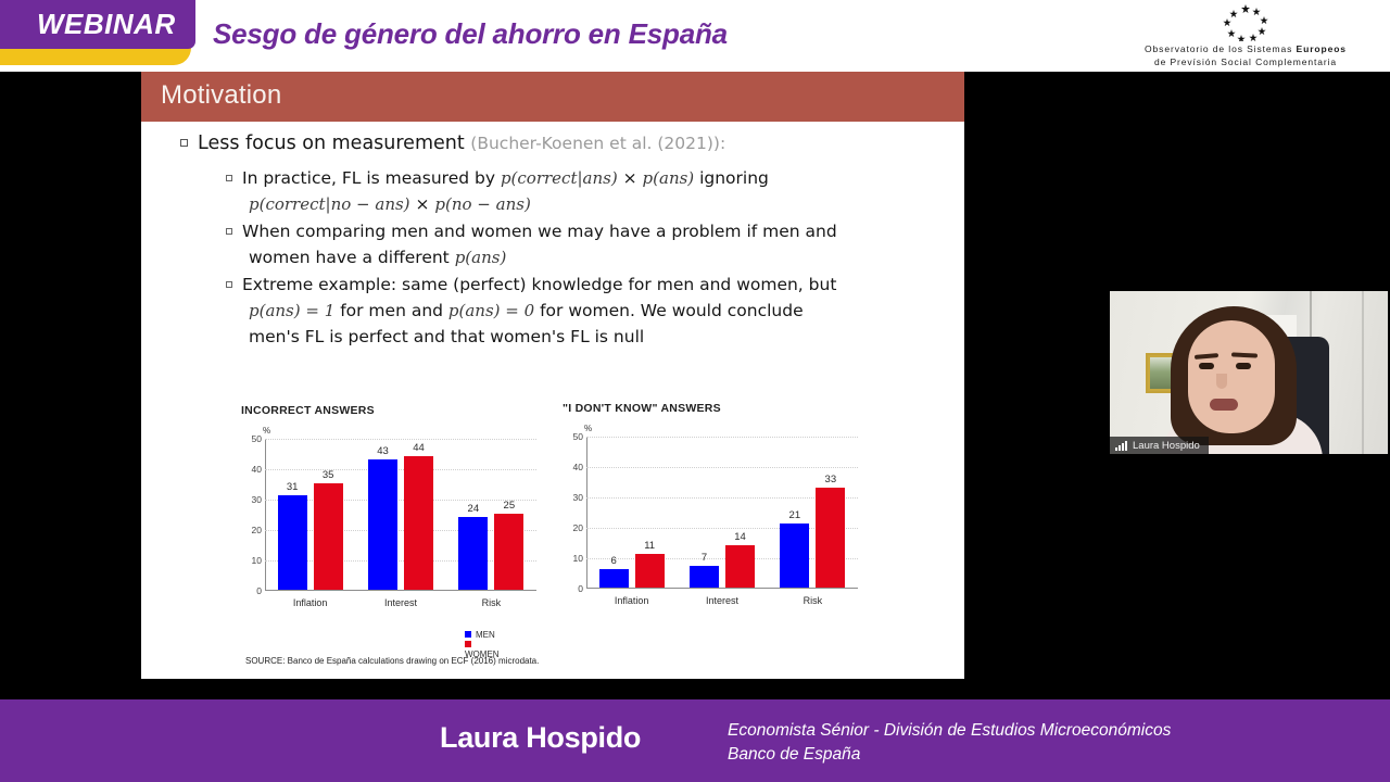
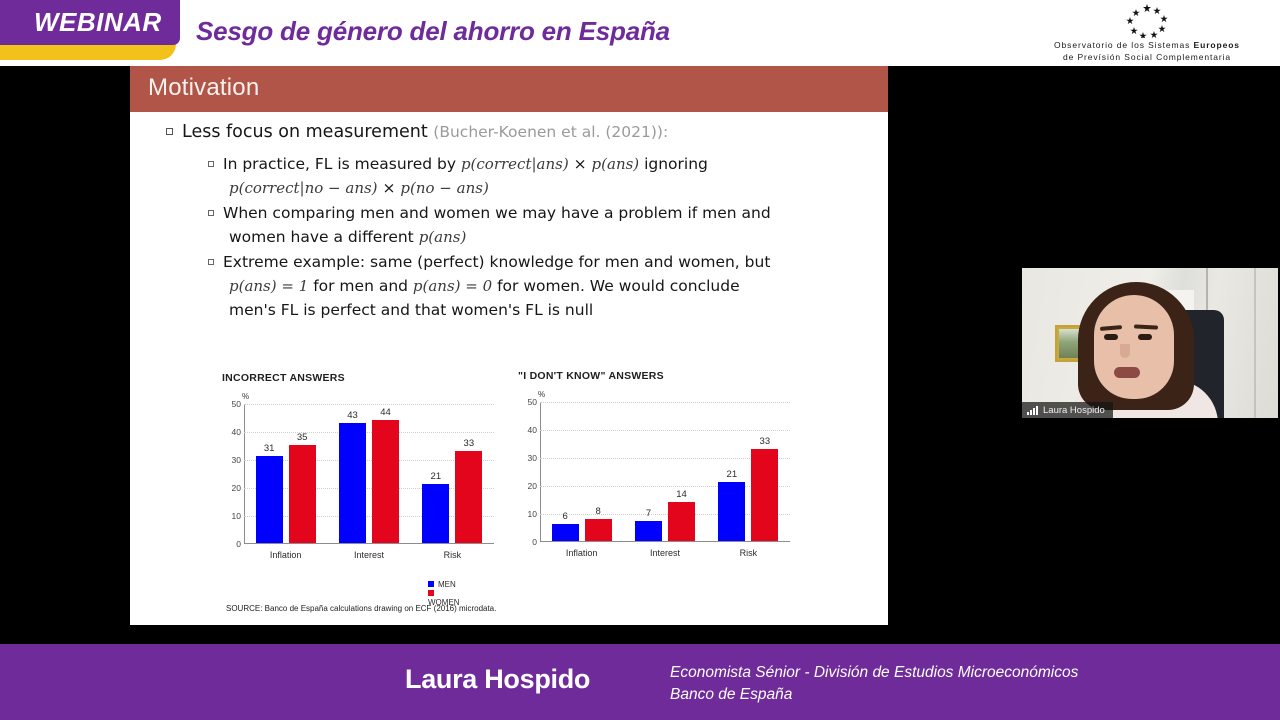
INCORRECT ANSWERS/MEN/Risk: 24 -> 21
INCORRECT ANSWERS/WOMEN/Risk: 25 -> 33
"I DON'T KNOW" ANSWERS/WOMEN/Inflation: 11 -> 8
